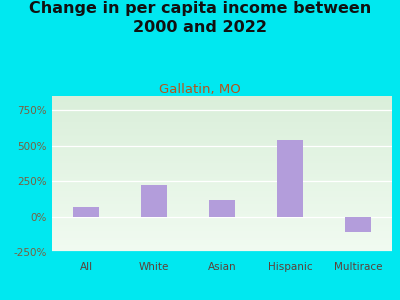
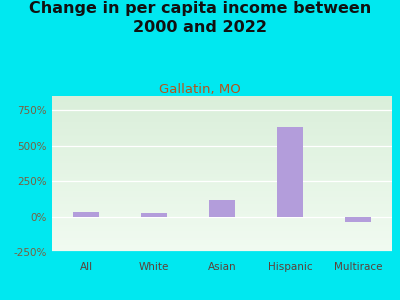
All: 70% -> 30%
White: 220% -> 30%
Hispanic: 540% -> 630%
Multirace: -110% -> -40%
